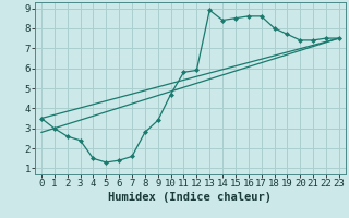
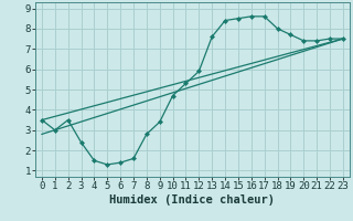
2: 2.6 -> 3.5
11: 5.8 -> 5.3
13: 8.9 -> 7.6
